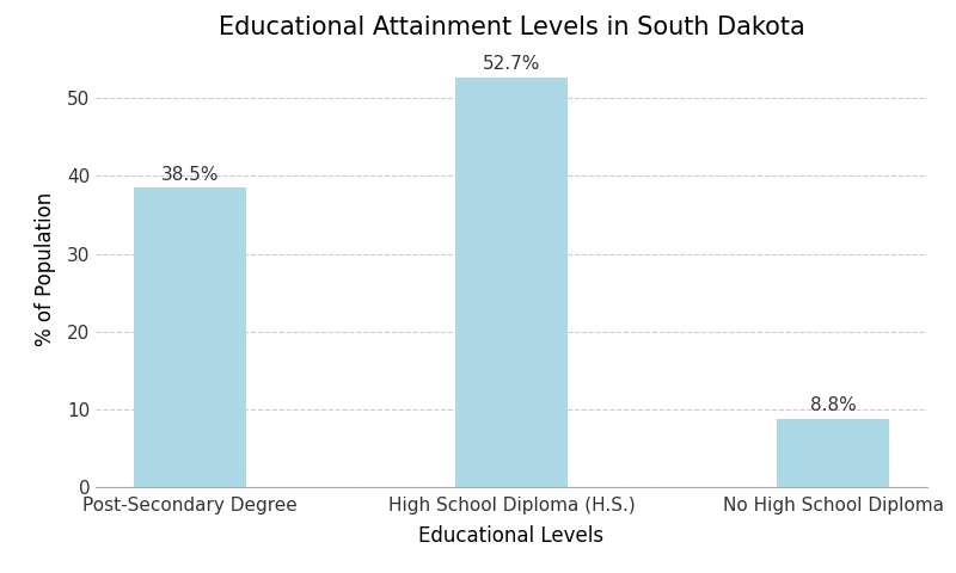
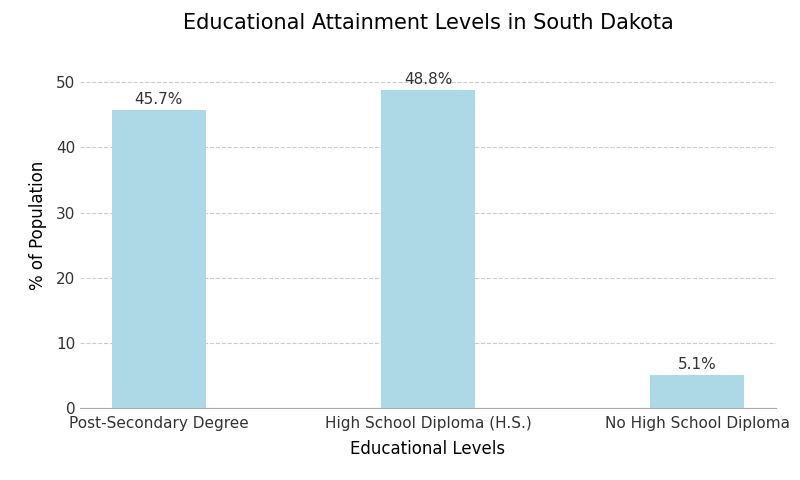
Post-Secondary Degree: 38.5% -> 45.7%
High School Diploma (H.S.): 52.7% -> 48.8%
No High School Diploma: 8.8% -> 5.1%
